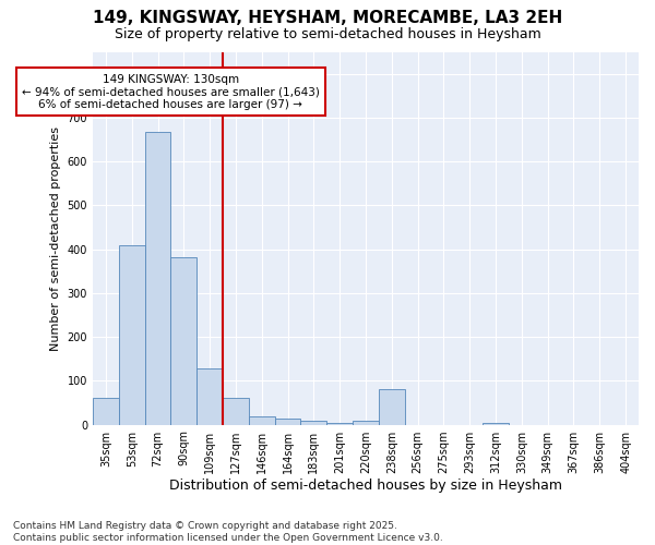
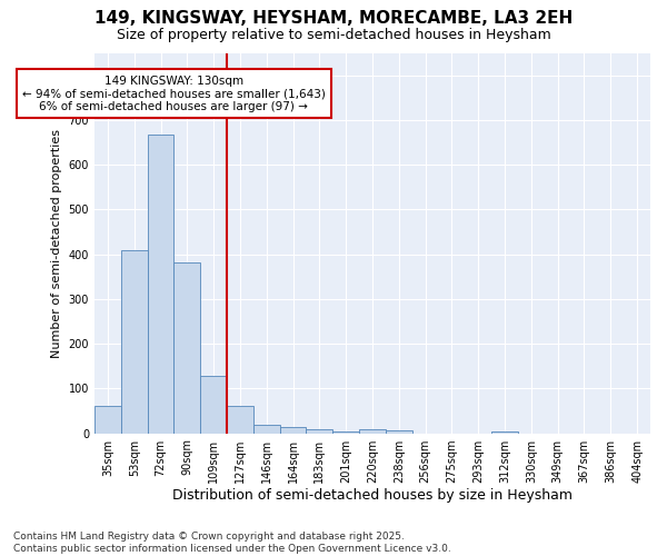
238sqm: 80 -> 7
